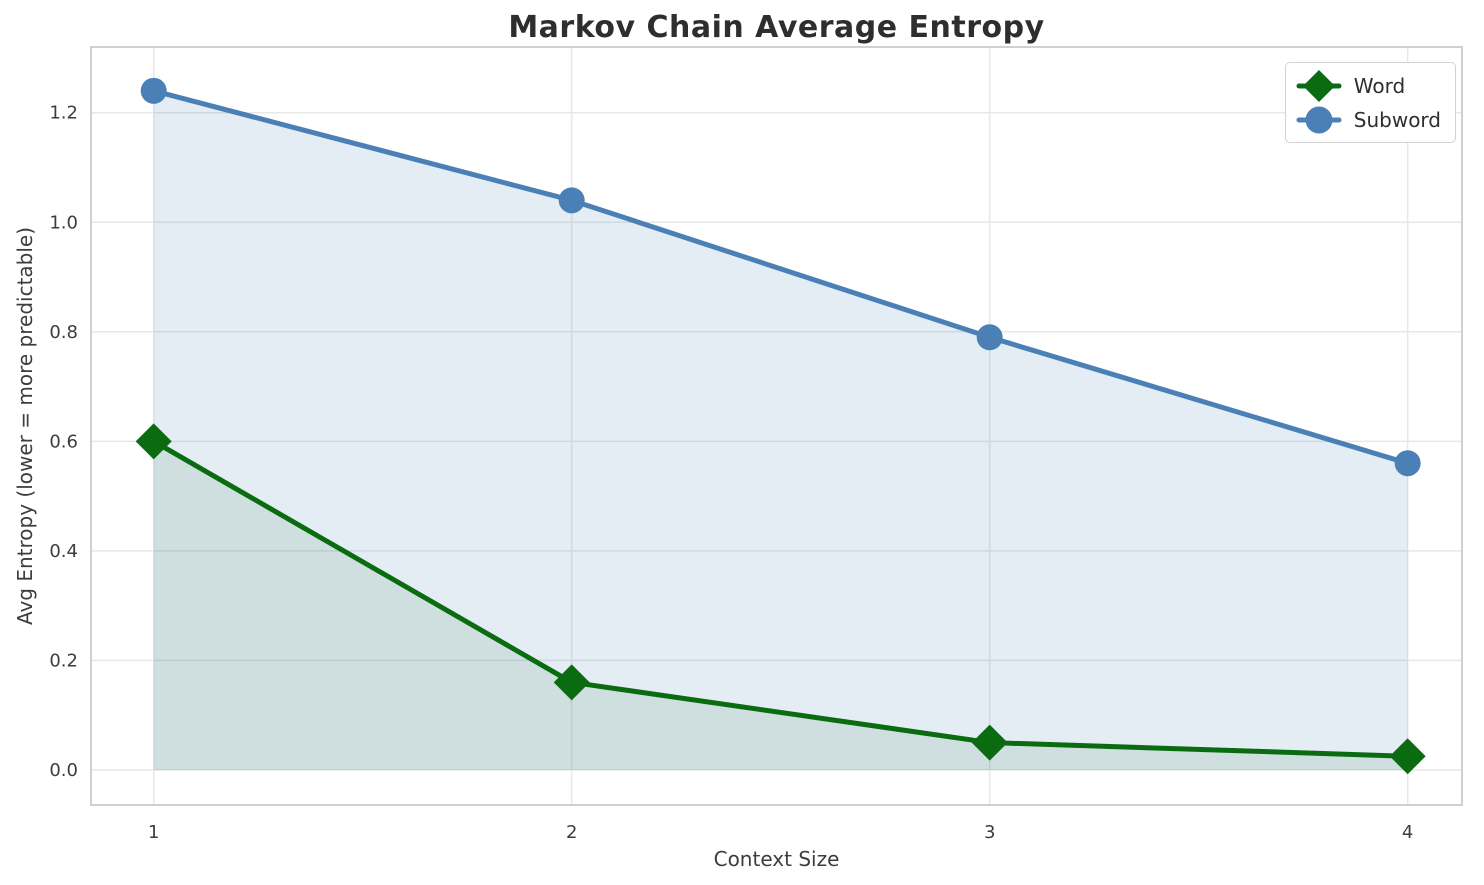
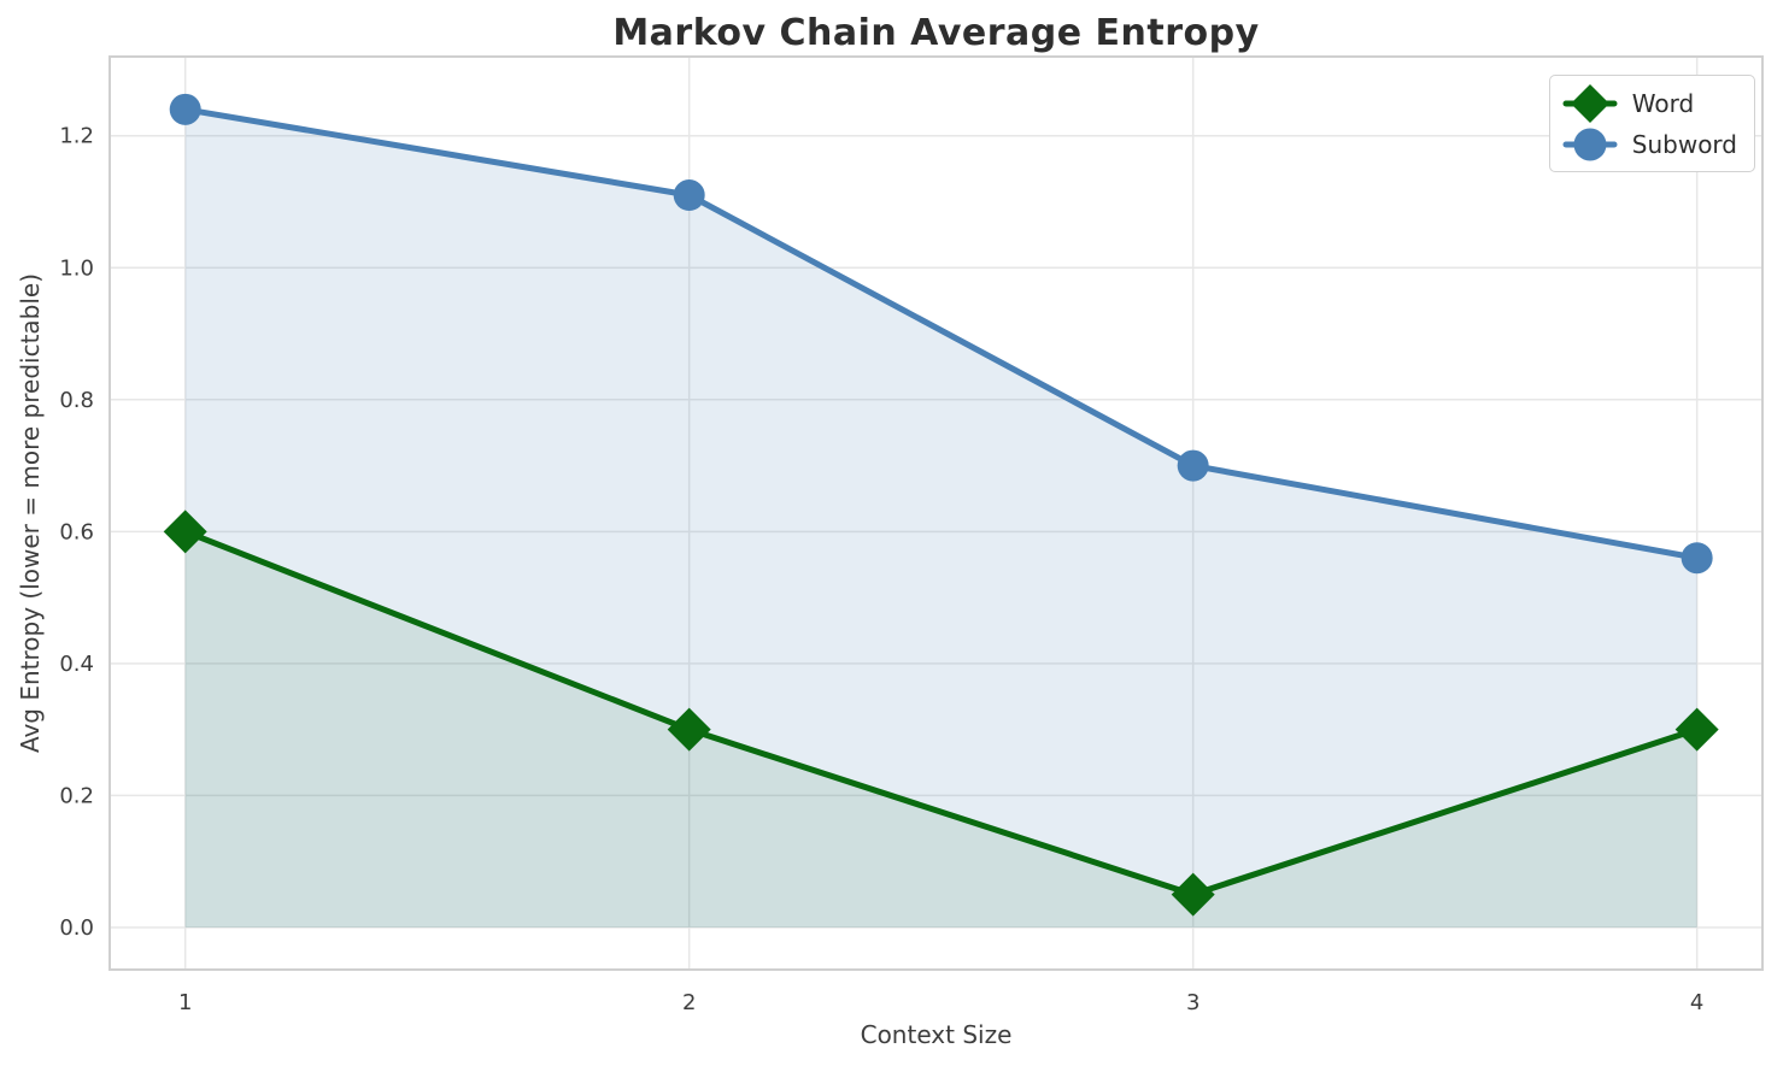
Word/2: 0.16 -> 0.30
Subword/2: 1.04 -> 1.11
Subword/3: 0.79 -> 0.70
Word/4: 0.03 -> 0.30
